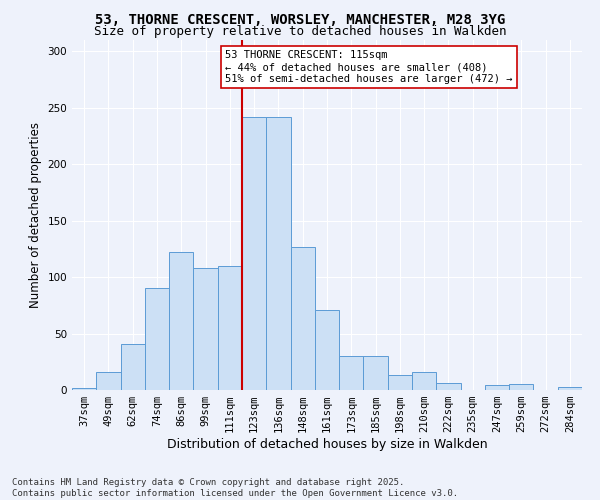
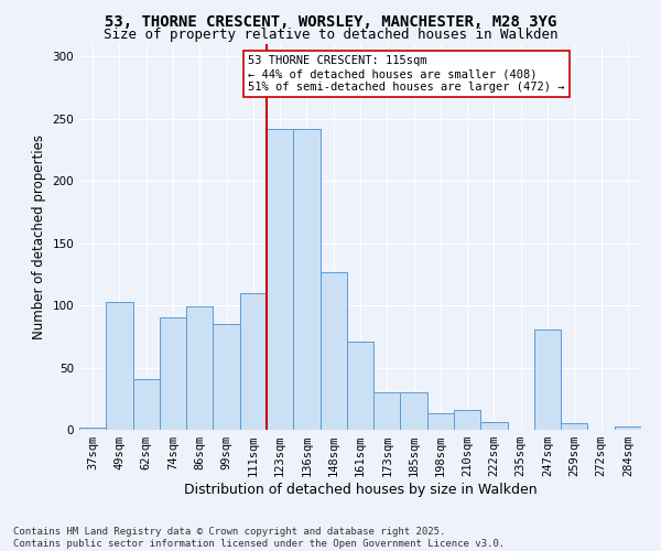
49sqm: 16 -> 103
86sqm: 122 -> 99
99sqm: 108 -> 85
247sqm: 4 -> 81
